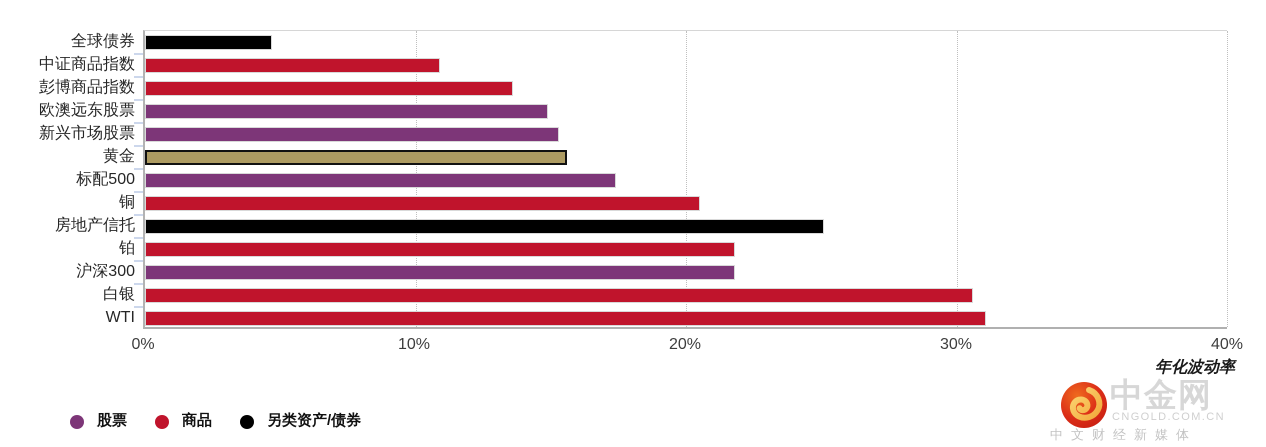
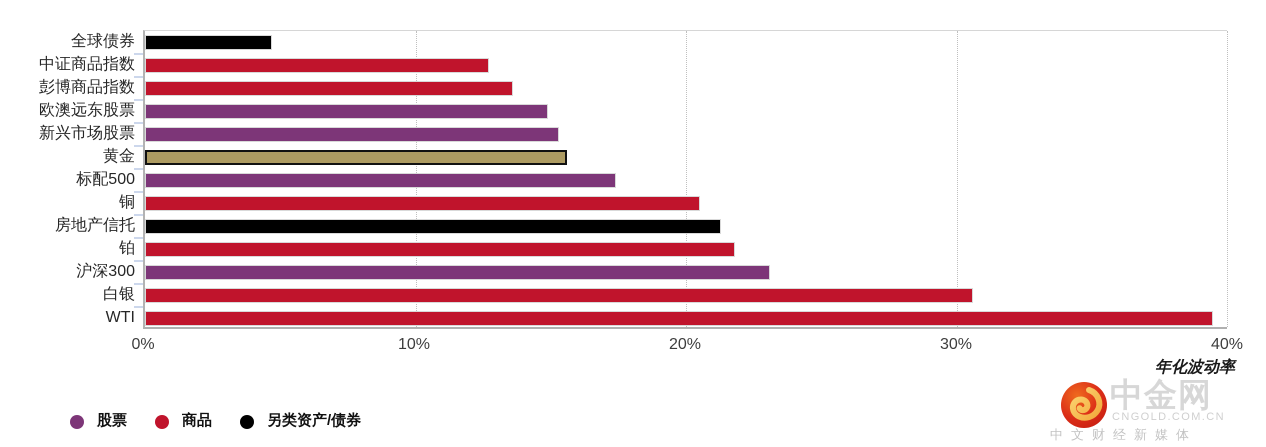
中证商品指数: 10.9% -> 12.7%
房地产信托: 25.1% -> 21.3%
沪深300: 21.8% -> 23.1%
WTI: 31.1% -> 39.5%
